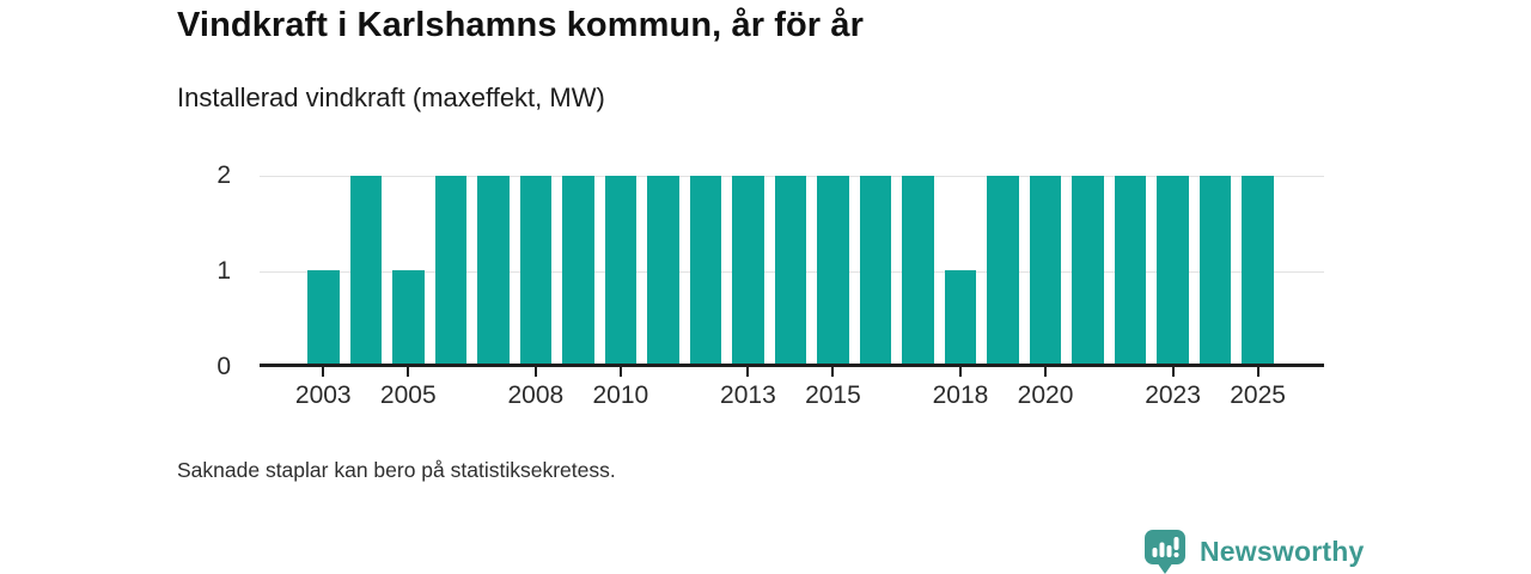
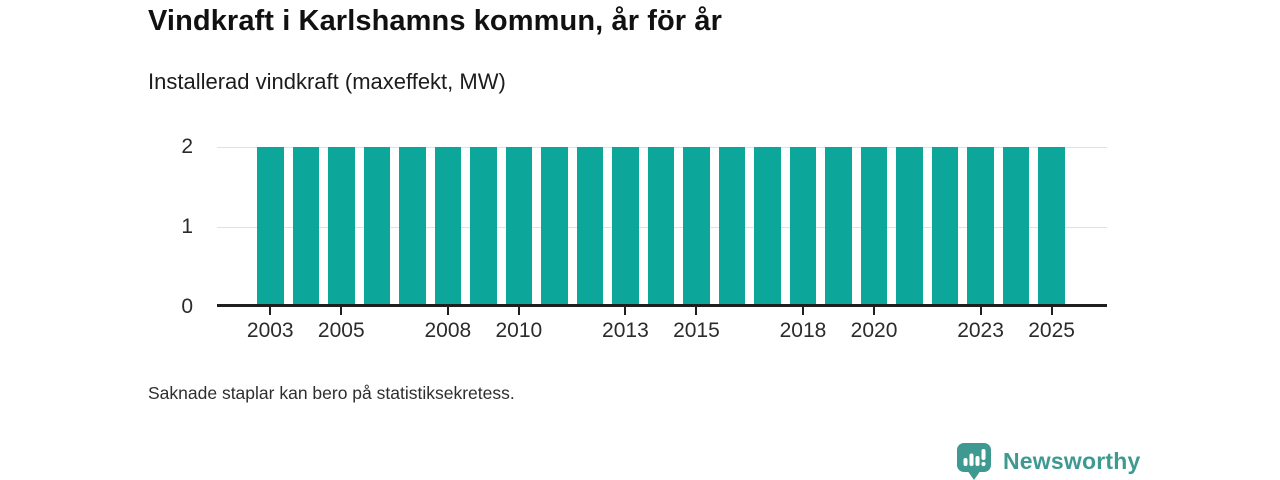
2003: 1 -> 2
2005: 1 -> 2
2018: 1 -> 2
